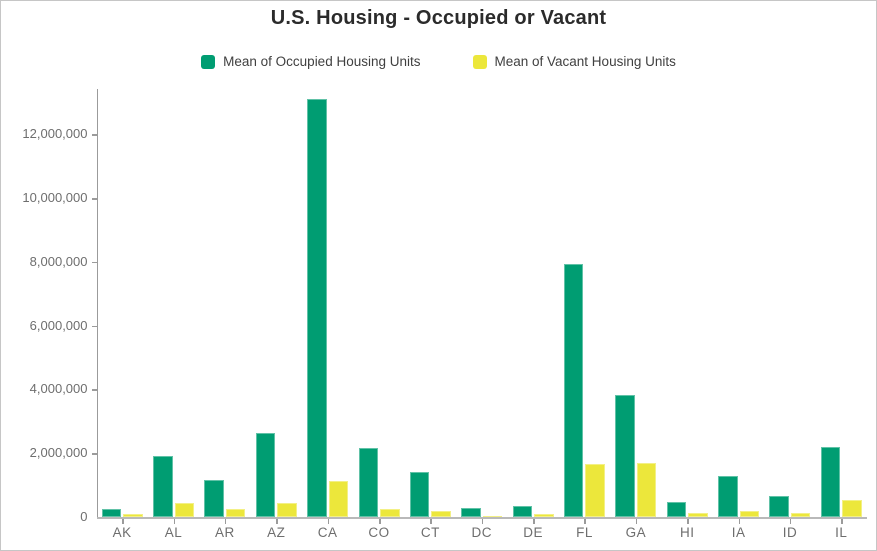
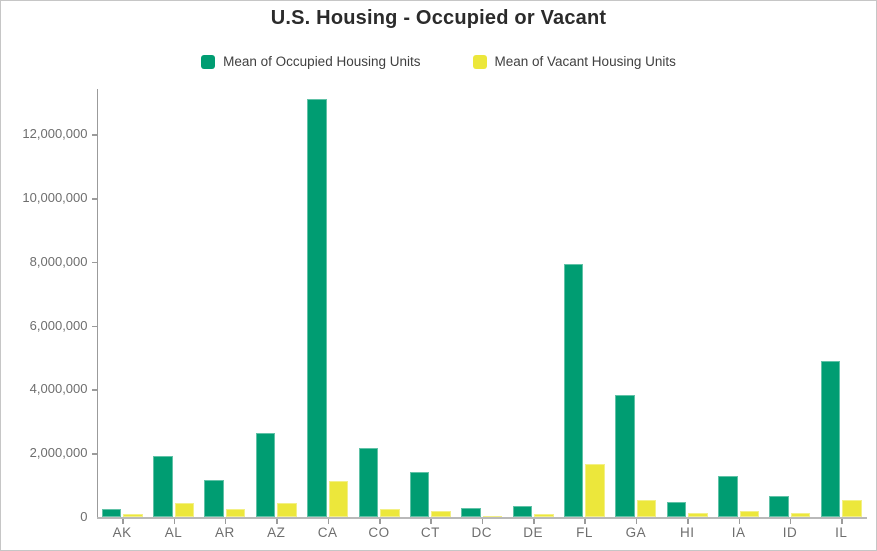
Mean of Vacant Housing Units/GA: 1700000 -> 500000
Mean of Occupied Housing Units/IL: 2200000 -> 4900000
